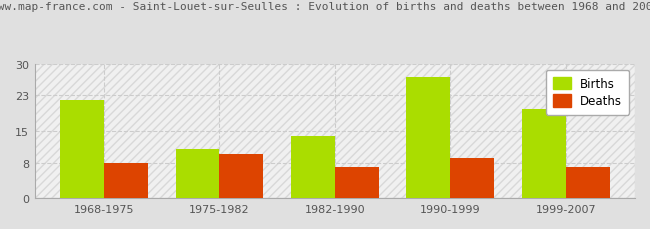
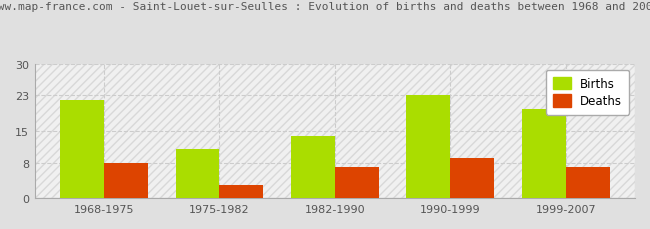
Deaths/1975-1982: 10 -> 3
Births/1990-1999: 27 -> 23
